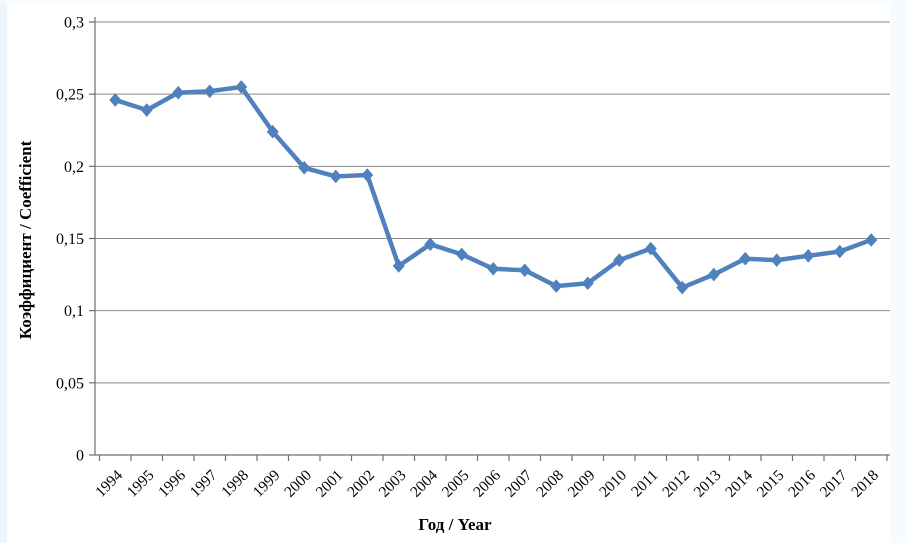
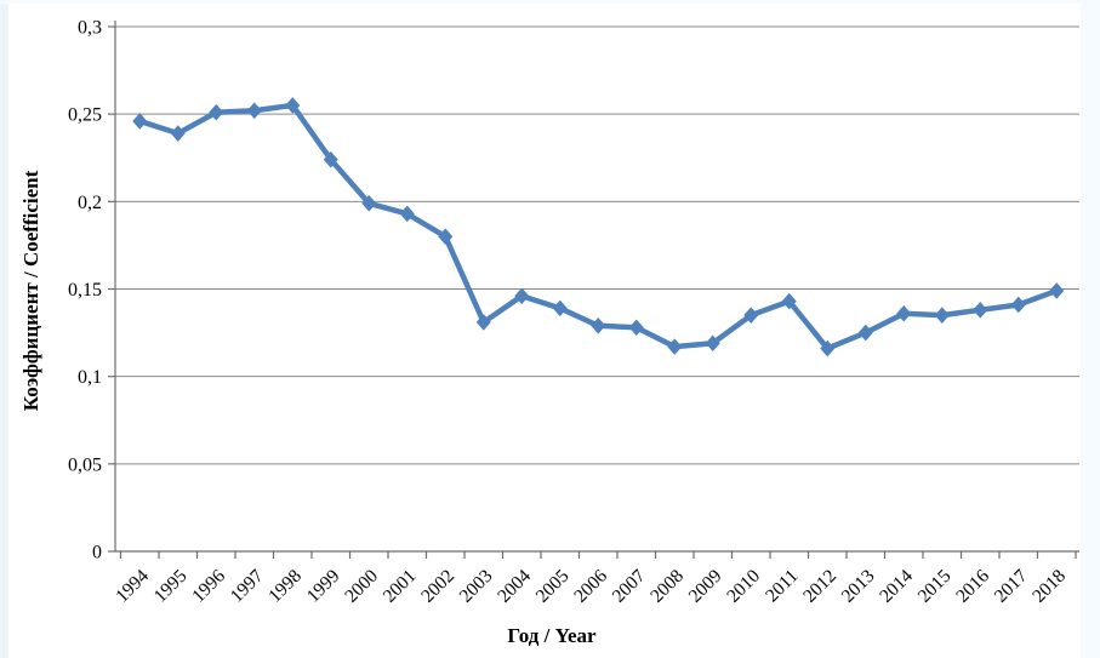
2002: 0,19 -> 0,18
